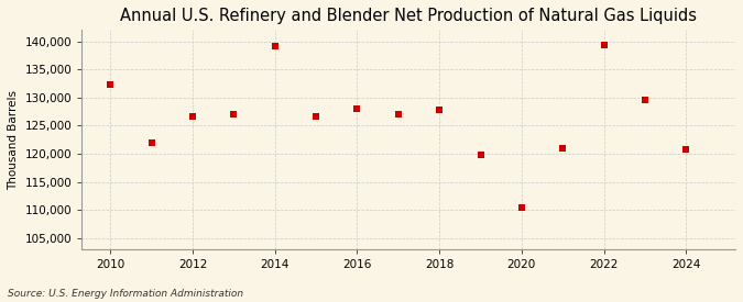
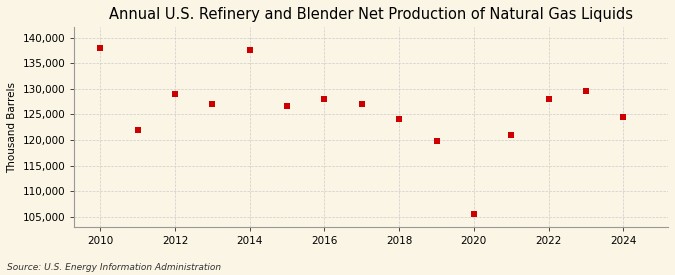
2010: 132,200 -> 138,000
2012: 126,600 -> 129,000
2014: 139,200 -> 137,500
2018: 127,800 -> 124,000
2020: 110,400 -> 105,500
2022: 139,400 -> 128,000
2024: 120,800 -> 124,500
